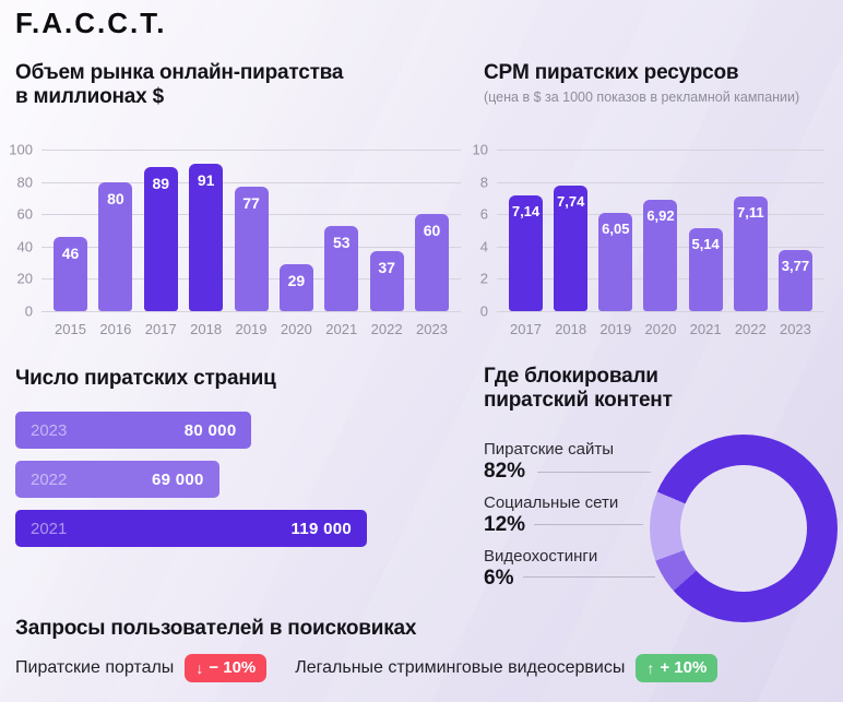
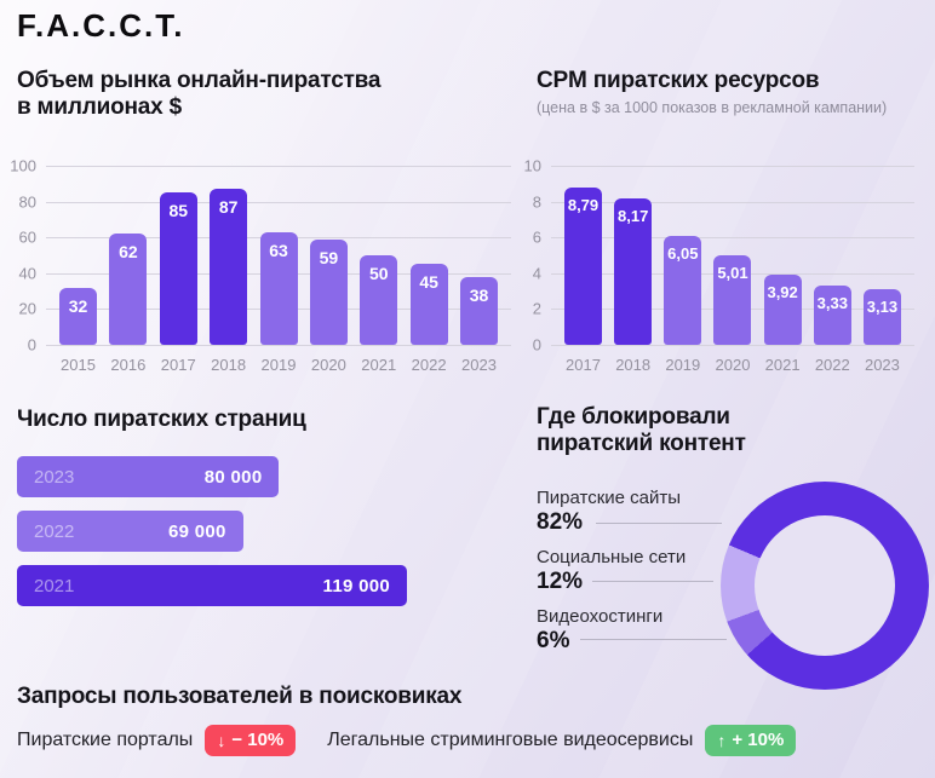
Объем рынка онлайн-пиратства в миллионах $/2015: 46 -> 32
Объем рынка онлайн-пиратства в миллионах $/2016: 80 -> 62
Объем рынка онлайн-пиратства в миллионах $/2017: 89 -> 85
Объем рынка онлайн-пиратства в миллионах $/2018: 91 -> 87
Объем рынка онлайн-пиратства в миллионах $/2019: 77 -> 63
Объем рынка онлайн-пиратства в миллионах $/2020: 29 -> 59
Объем рынка онлайн-пиратства в миллионах $/2021: 53 -> 50
Объем рынка онлайн-пиратства в миллионах $/2022: 37 -> 45
Объем рынка онлайн-пиратства в миллионах $/2023: 60 -> 38
CPM пиратских ресурсов/2017: 7,14 -> 8,79
CPM пиратских ресурсов/2018: 7,74 -> 8,17
CPM пиратских ресурсов/2020: 6,92 -> 5,01
CPM пиратских ресурсов/2021: 5,14 -> 3,92
CPM пиратских ресурсов/2022: 7,11 -> 3,33
CPM пиратских ресурсов/2023: 3,77 -> 3,13
